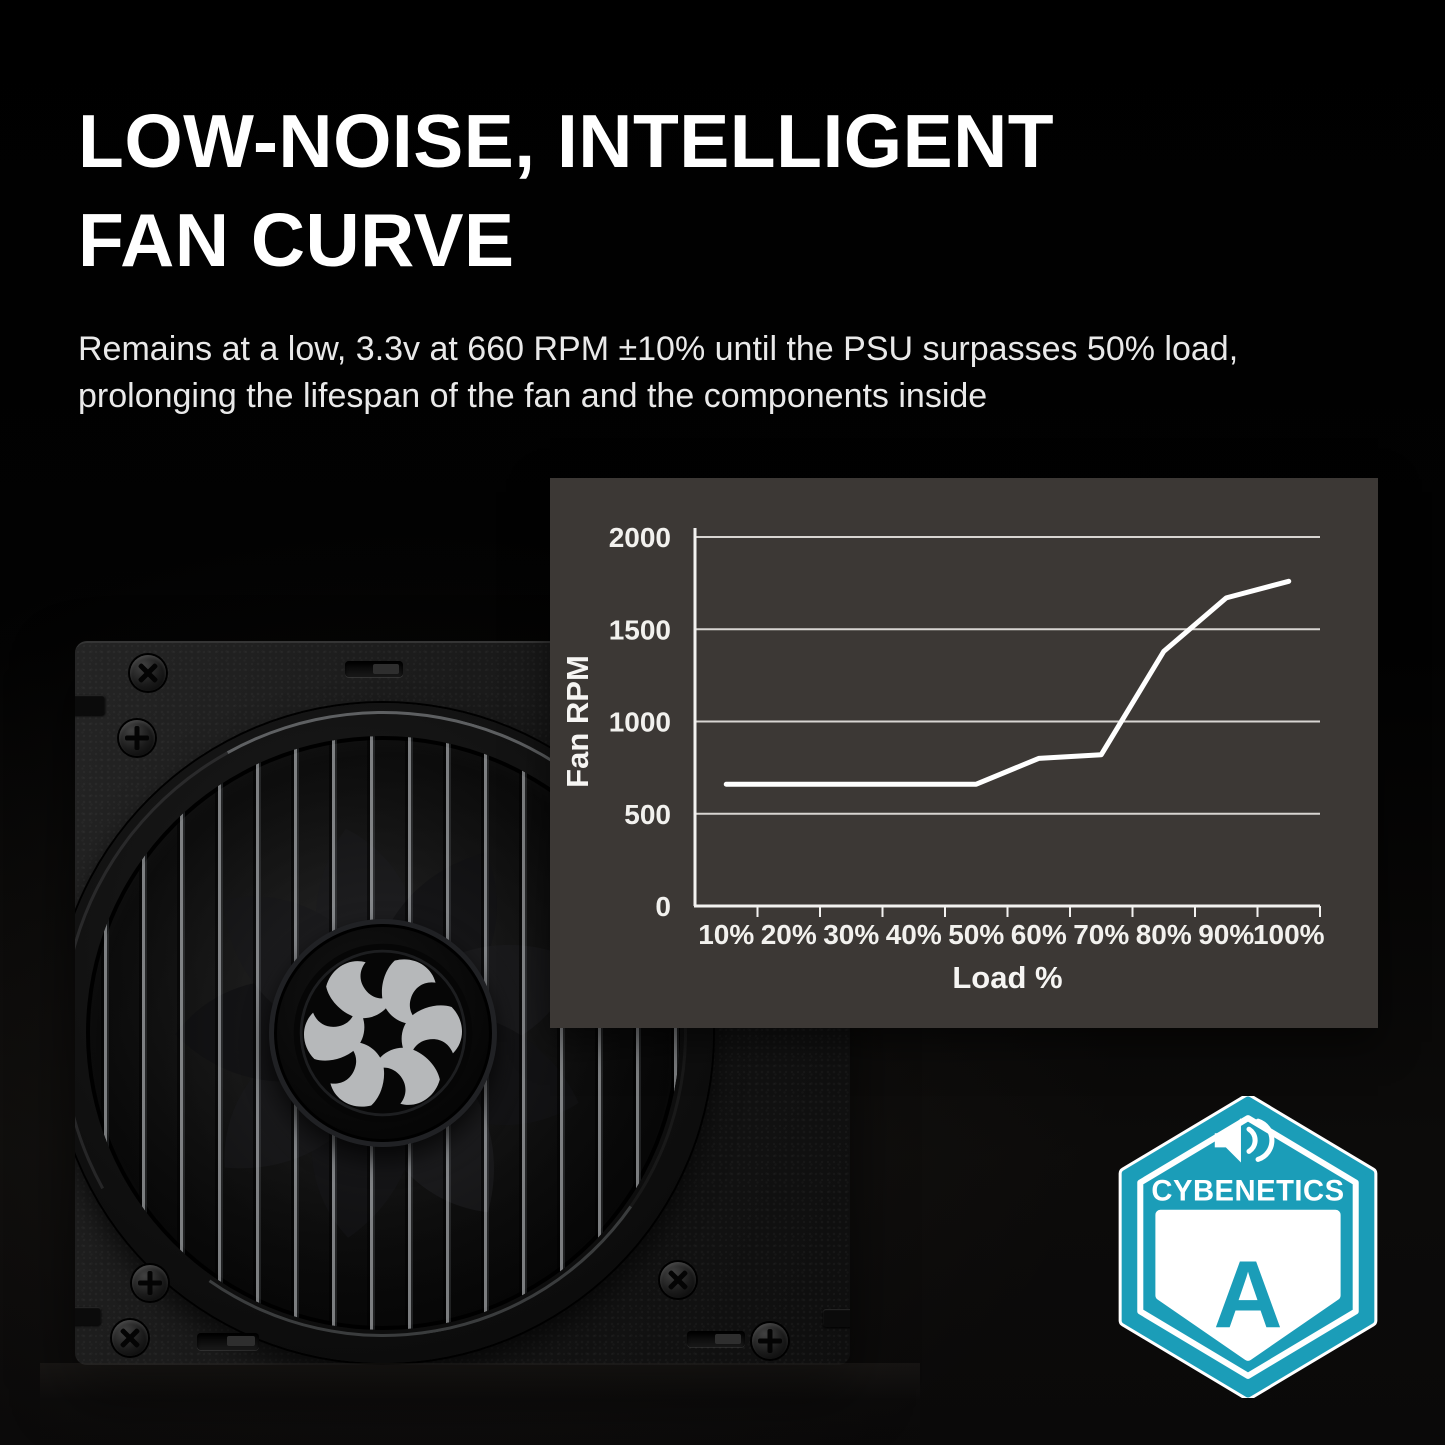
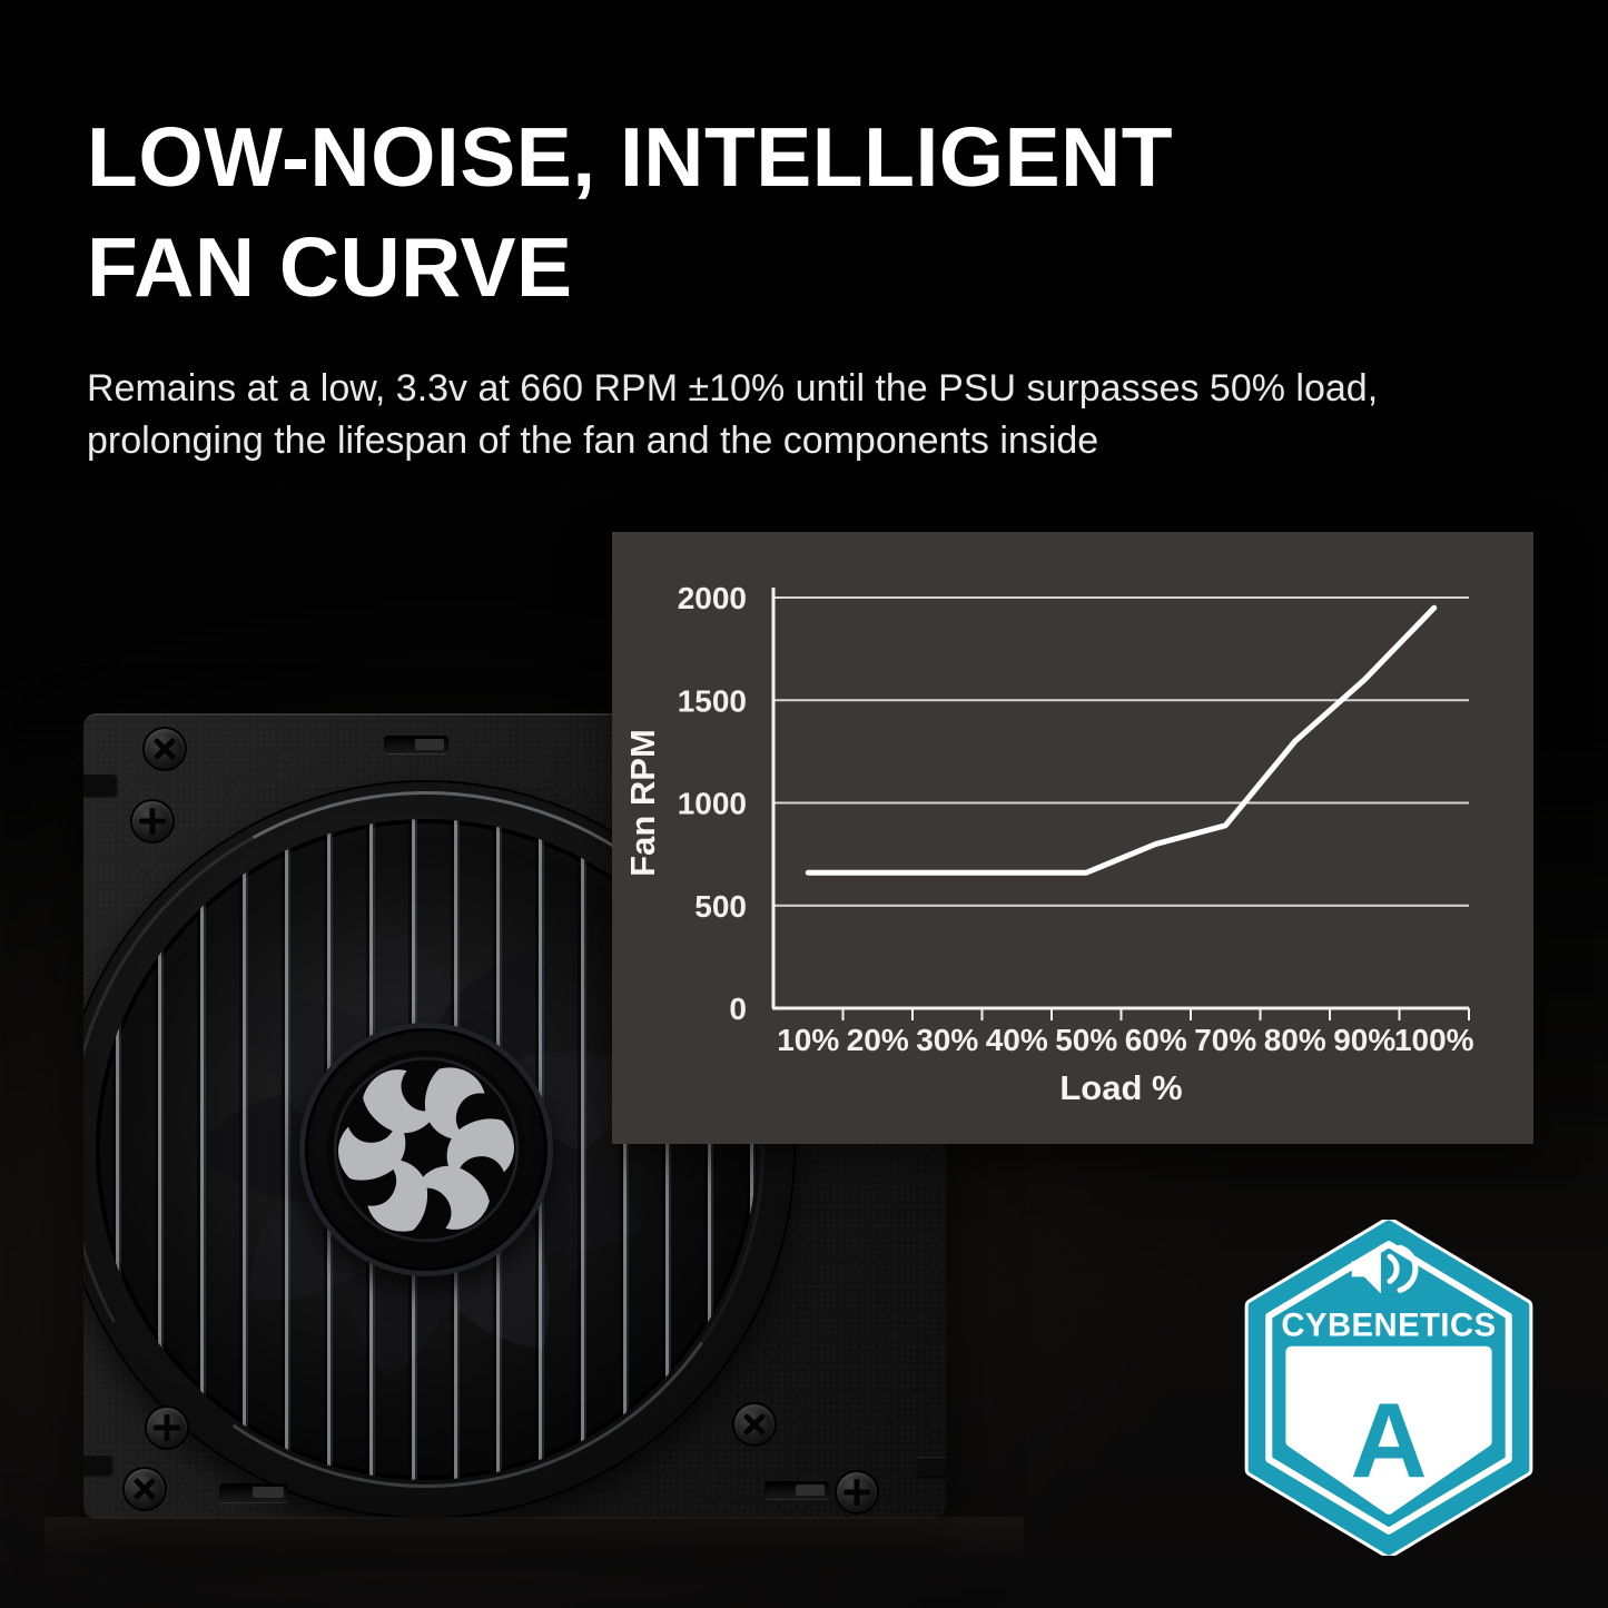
70%: 820 -> 890
80%: 1380 -> 1300
90%: 1670 -> 1600
100%: 1760 -> 1950
